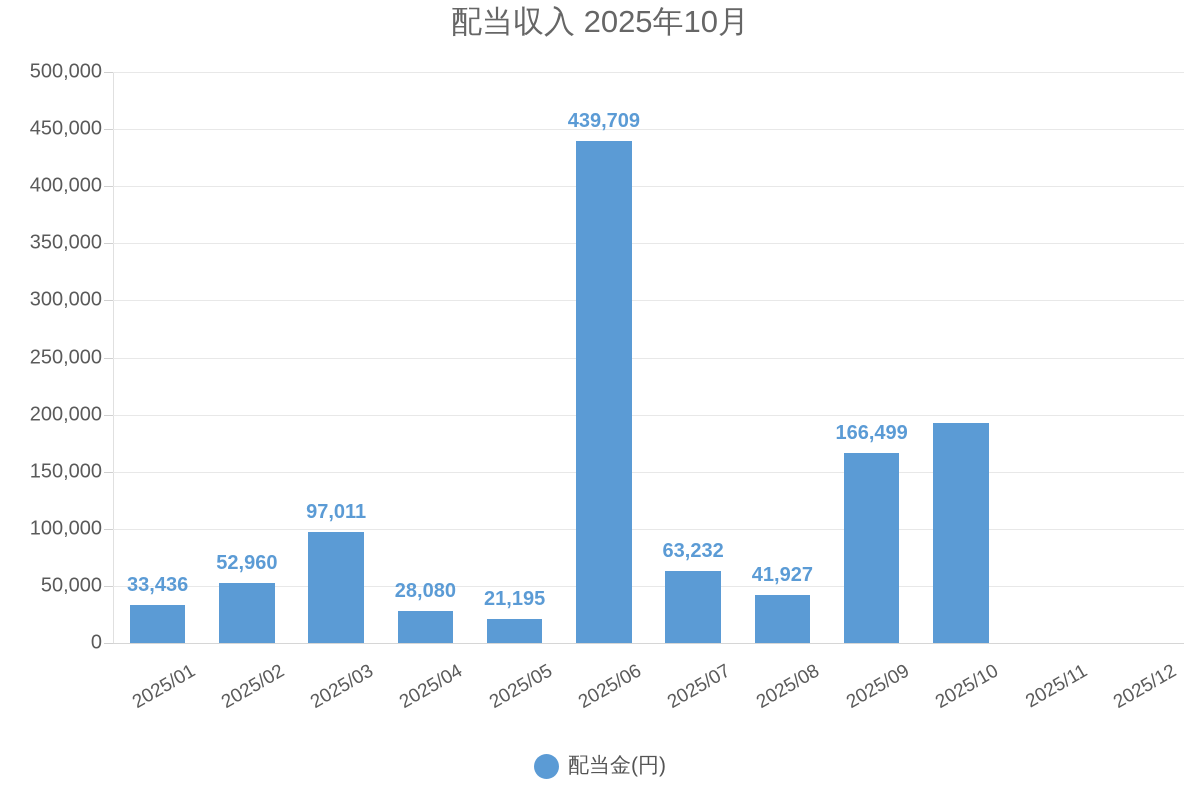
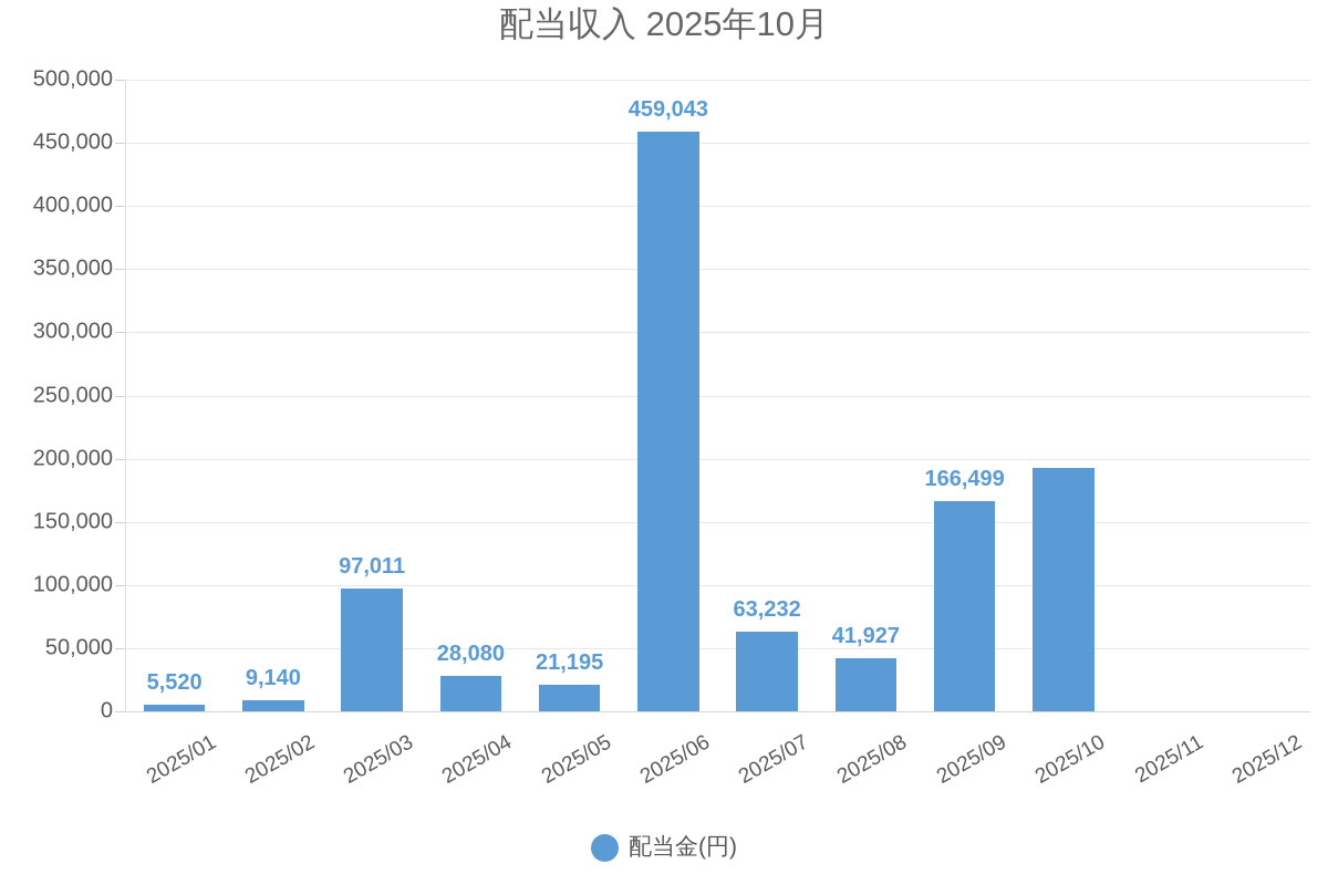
2025/01: 33,436 -> 5,520
2025/02: 52,960 -> 9,140
2025/06: 439,709 -> 459,043
